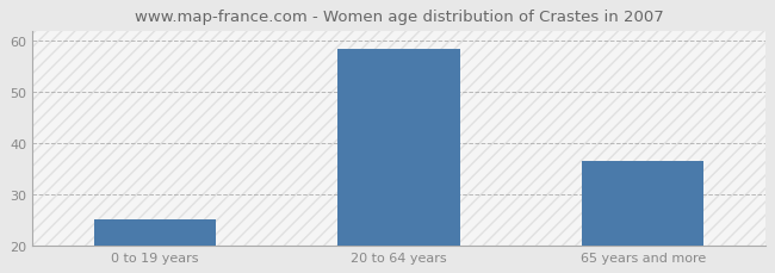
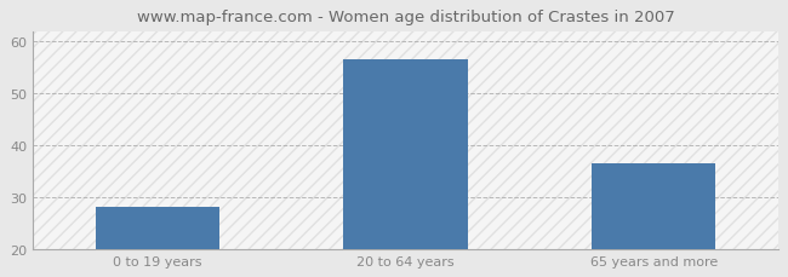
0 to 19 years: 25.0 -> 28.0
20 to 64 years: 58.5 -> 56.5
